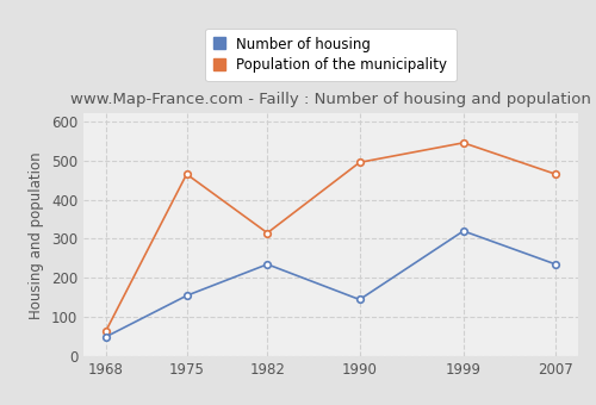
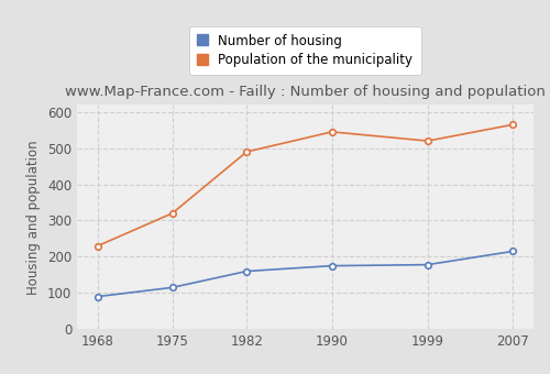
Number of housing/1968: 50 -> 90
Population of the municipality/1968: 65 -> 230
Number of housing/1975: 155 -> 115
Population of the municipality/1975: 465 -> 320
Number of housing/1982: 235 -> 160
Population of the municipality/1982: 315 -> 490
Number of housing/1990: 145 -> 175
Population of the municipality/1990: 495 -> 545
Number of housing/1999: 320 -> 178
Population of the municipality/1999: 545 -> 520
Number of housing/2007: 235 -> 215
Population of the municipality/2007: 465 -> 565
